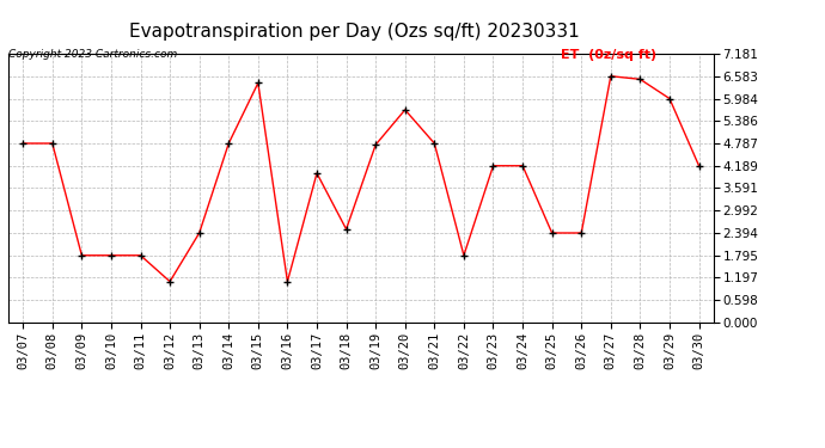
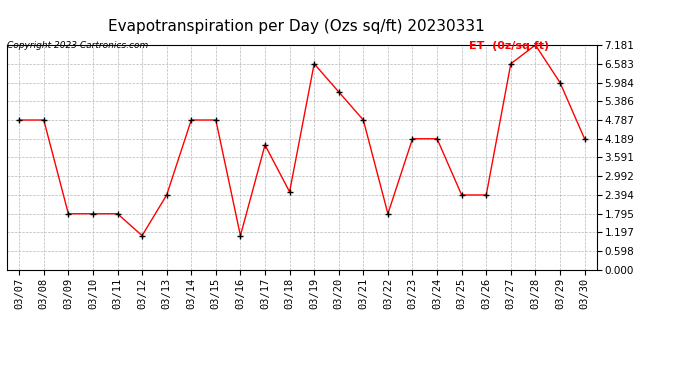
03/15: 6.40 -> 4.79
03/19: 4.75 -> 6.58
03/28: 6.50 -> 7.18
